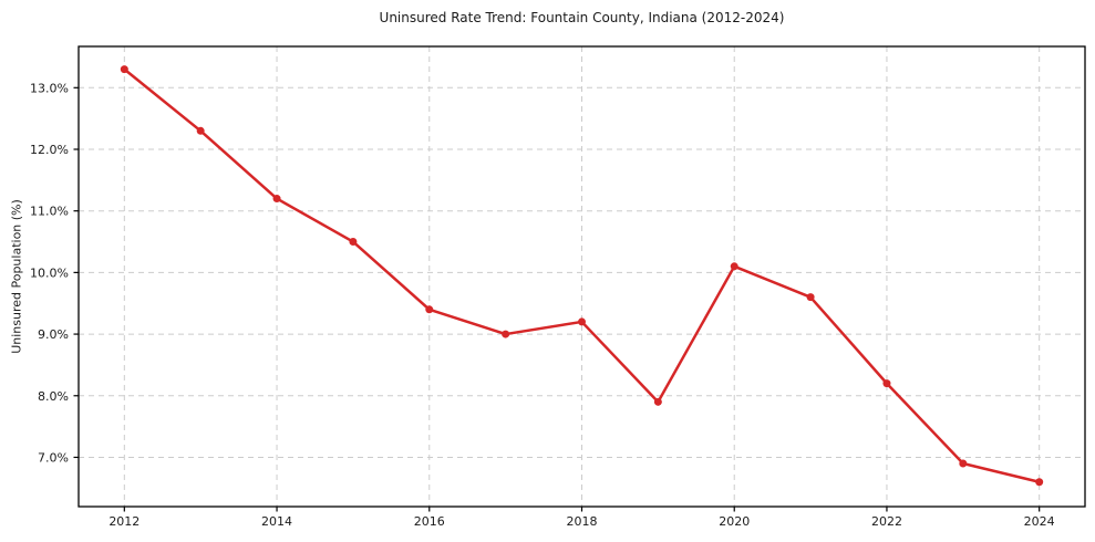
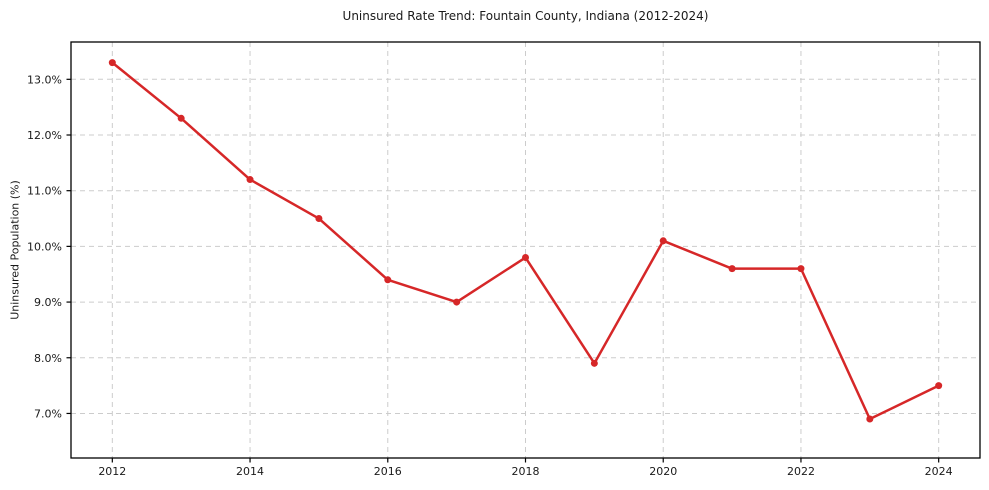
2018: 9.2% -> 9.8%
2022: 8.2% -> 9.6%
2024: 6.6% -> 7.5%
